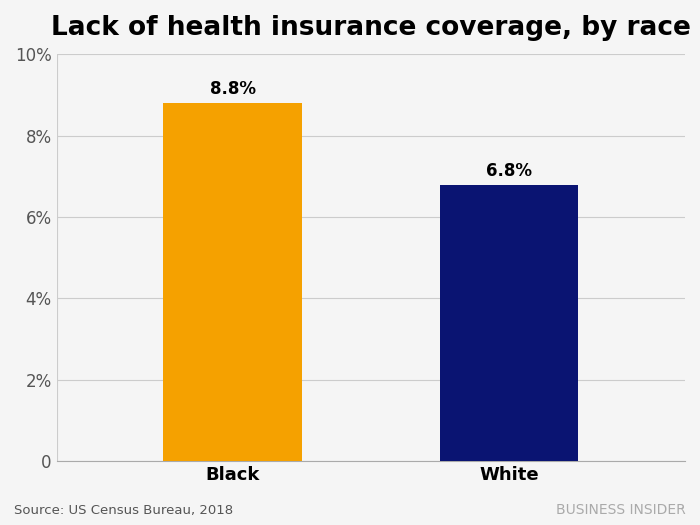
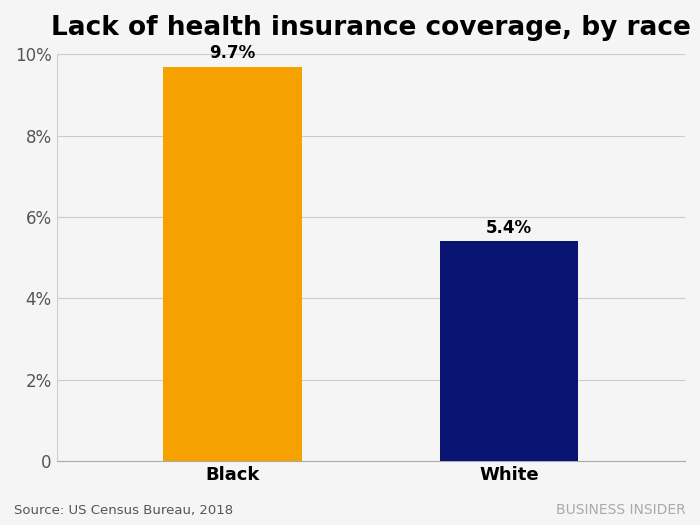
Black: 8.8% -> 9.7%
White: 6.8% -> 5.4%
